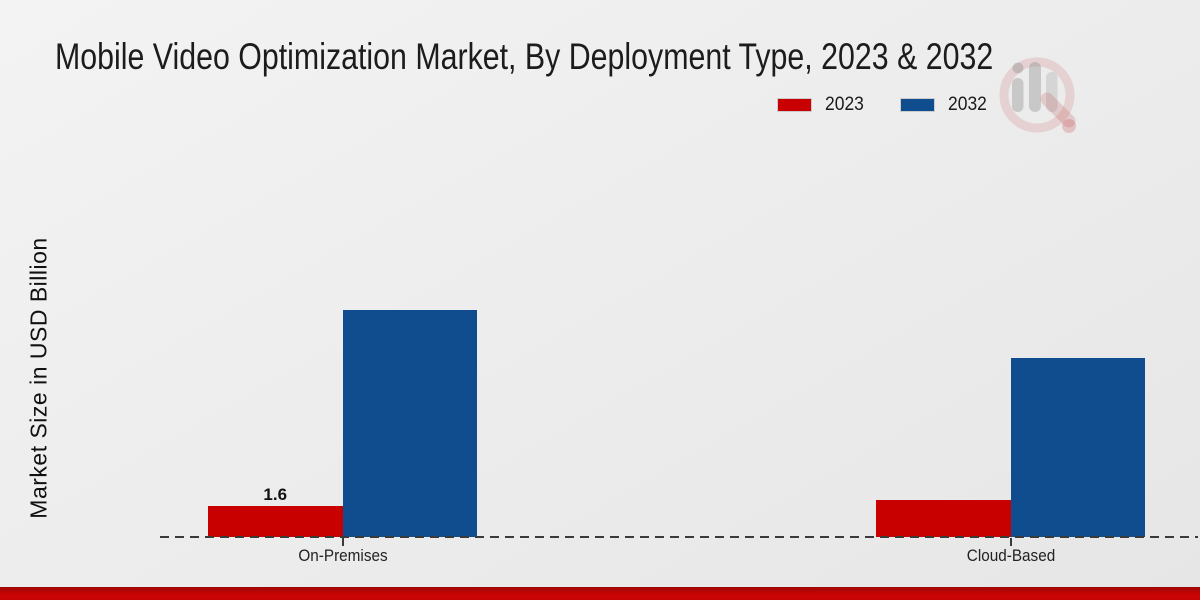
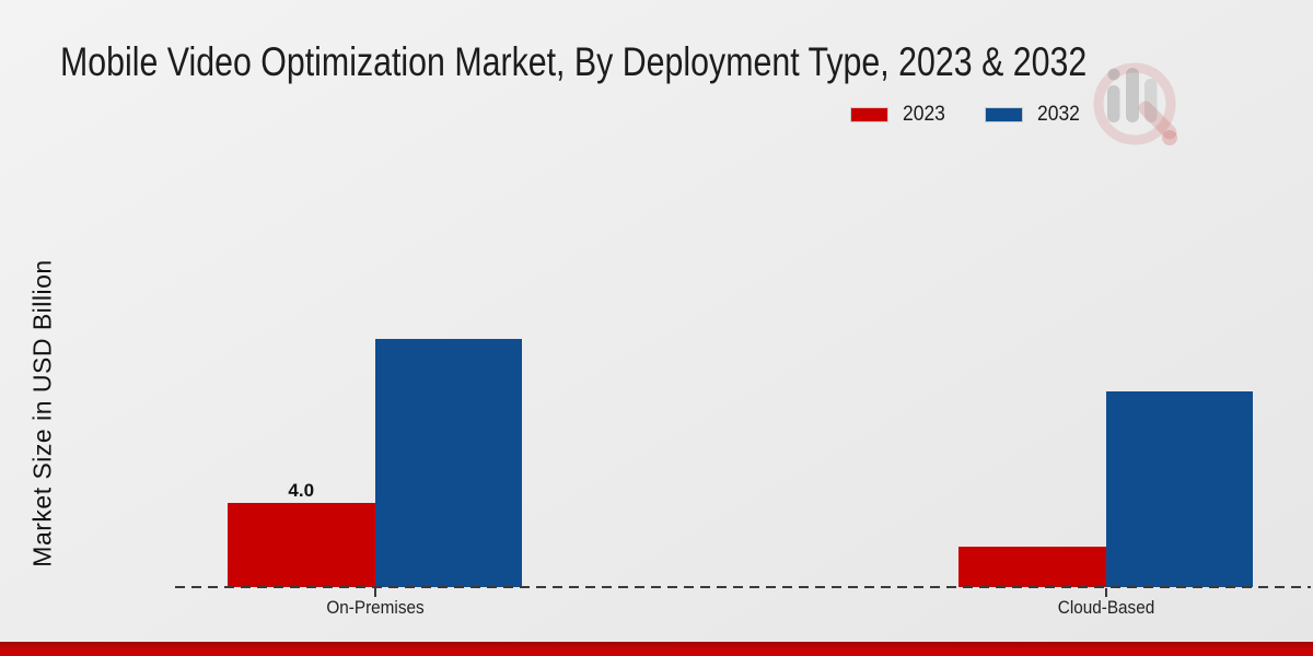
2023/On-Premises: 1.6 -> 4.0
